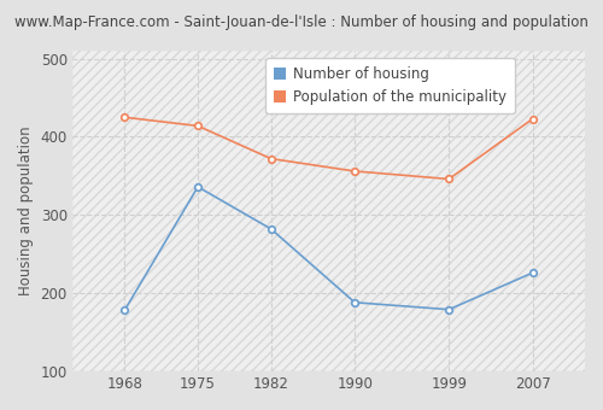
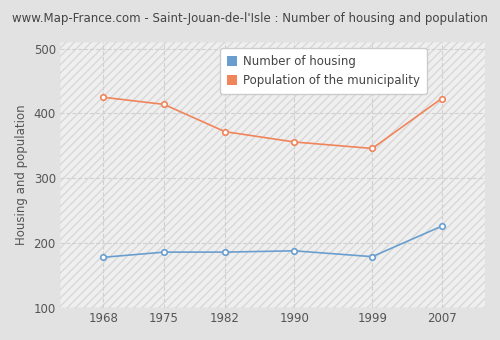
Number of housing/1975: 336 -> 186
Number of housing/1982: 282 -> 186
